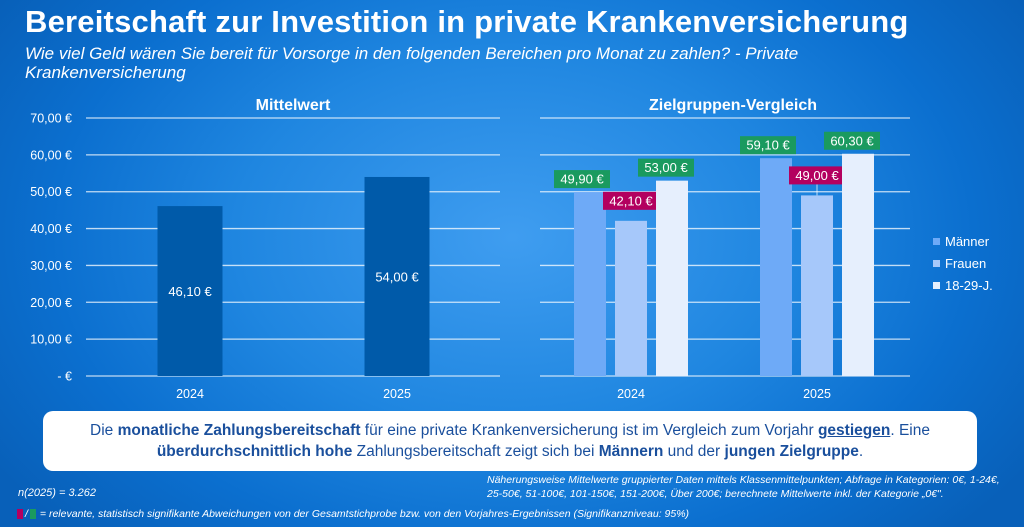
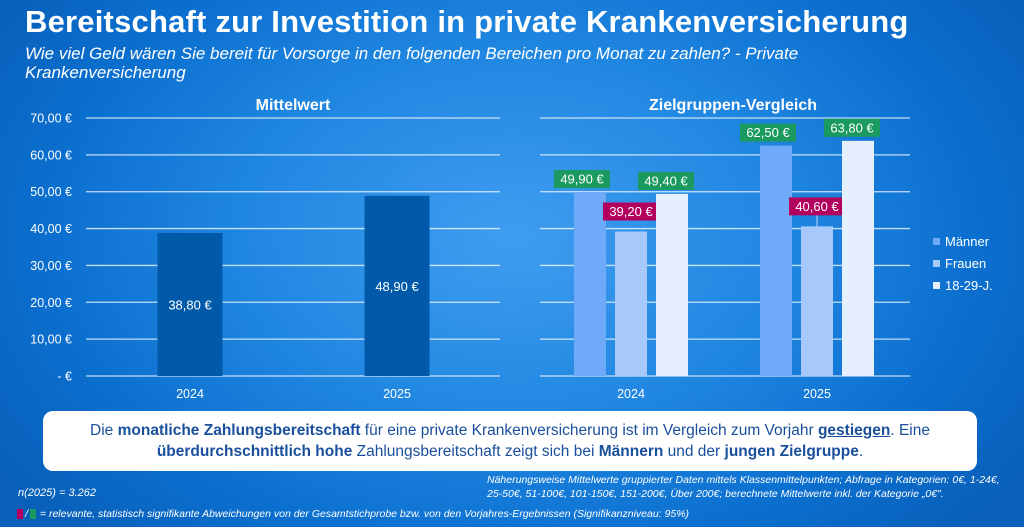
Mittelwert/2024: 46,10 -> 38,80
Mittelwert/2025: 54,00 -> 48,90
Zielgruppen-Vergleich/Frauen/2024: 42,10 -> 39,20
Zielgruppen-Vergleich/18-29-J./2024: 53,00 -> 49,40
Zielgruppen-Vergleich/Männer/2025: 59,10 -> 62,50
Zielgruppen-Vergleich/Frauen/2025: 49,00 -> 40,60
Zielgruppen-Vergleich/18-29-J./2025: 60,30 -> 63,80
